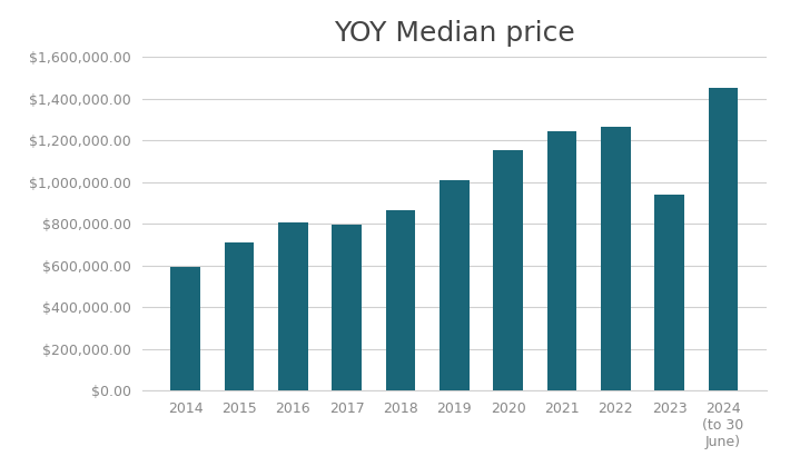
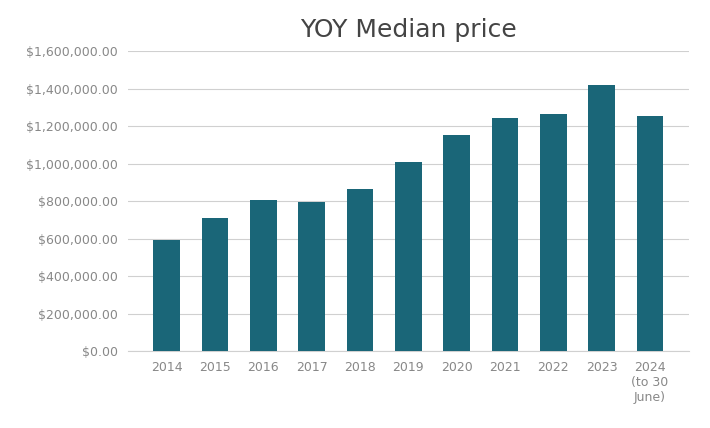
2023: $940,000 -> $1,420,000
2024 (to 30 June): $1,450,000 -> $1,260,000
